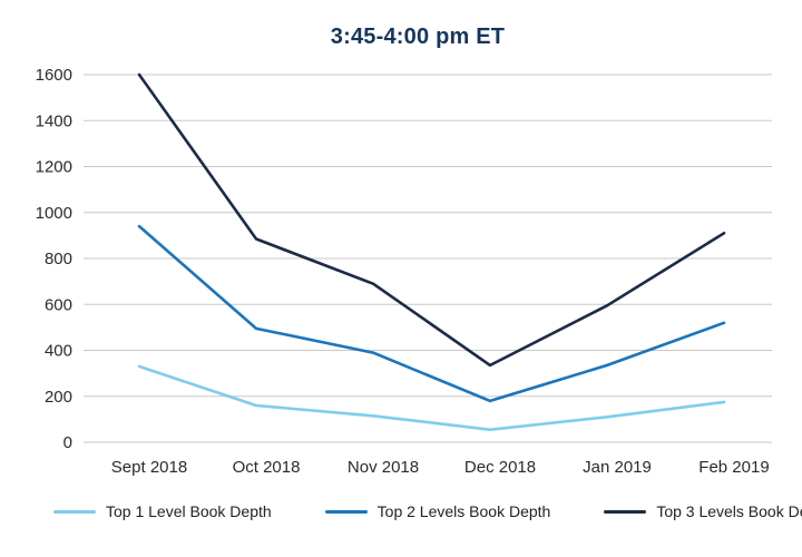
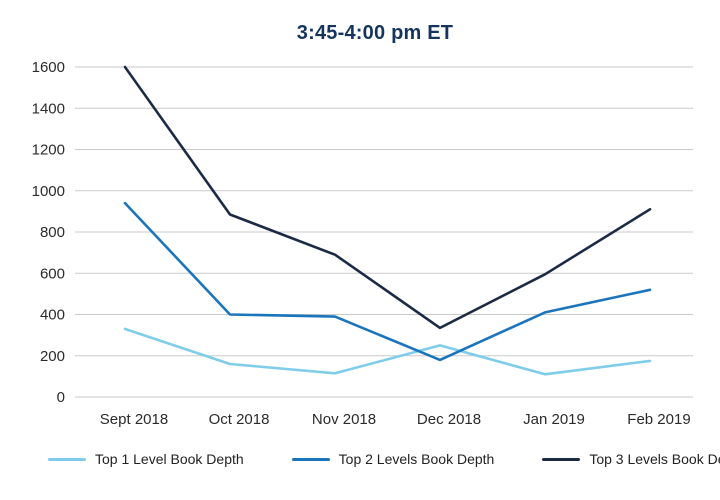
Top 2 Levels Book Depth/Oct 2018: 500 -> 400
Top 1 Level Book Depth/Dec 2018: 60 -> 250
Top 2 Levels Book Depth/Jan 2019: 340 -> 410
